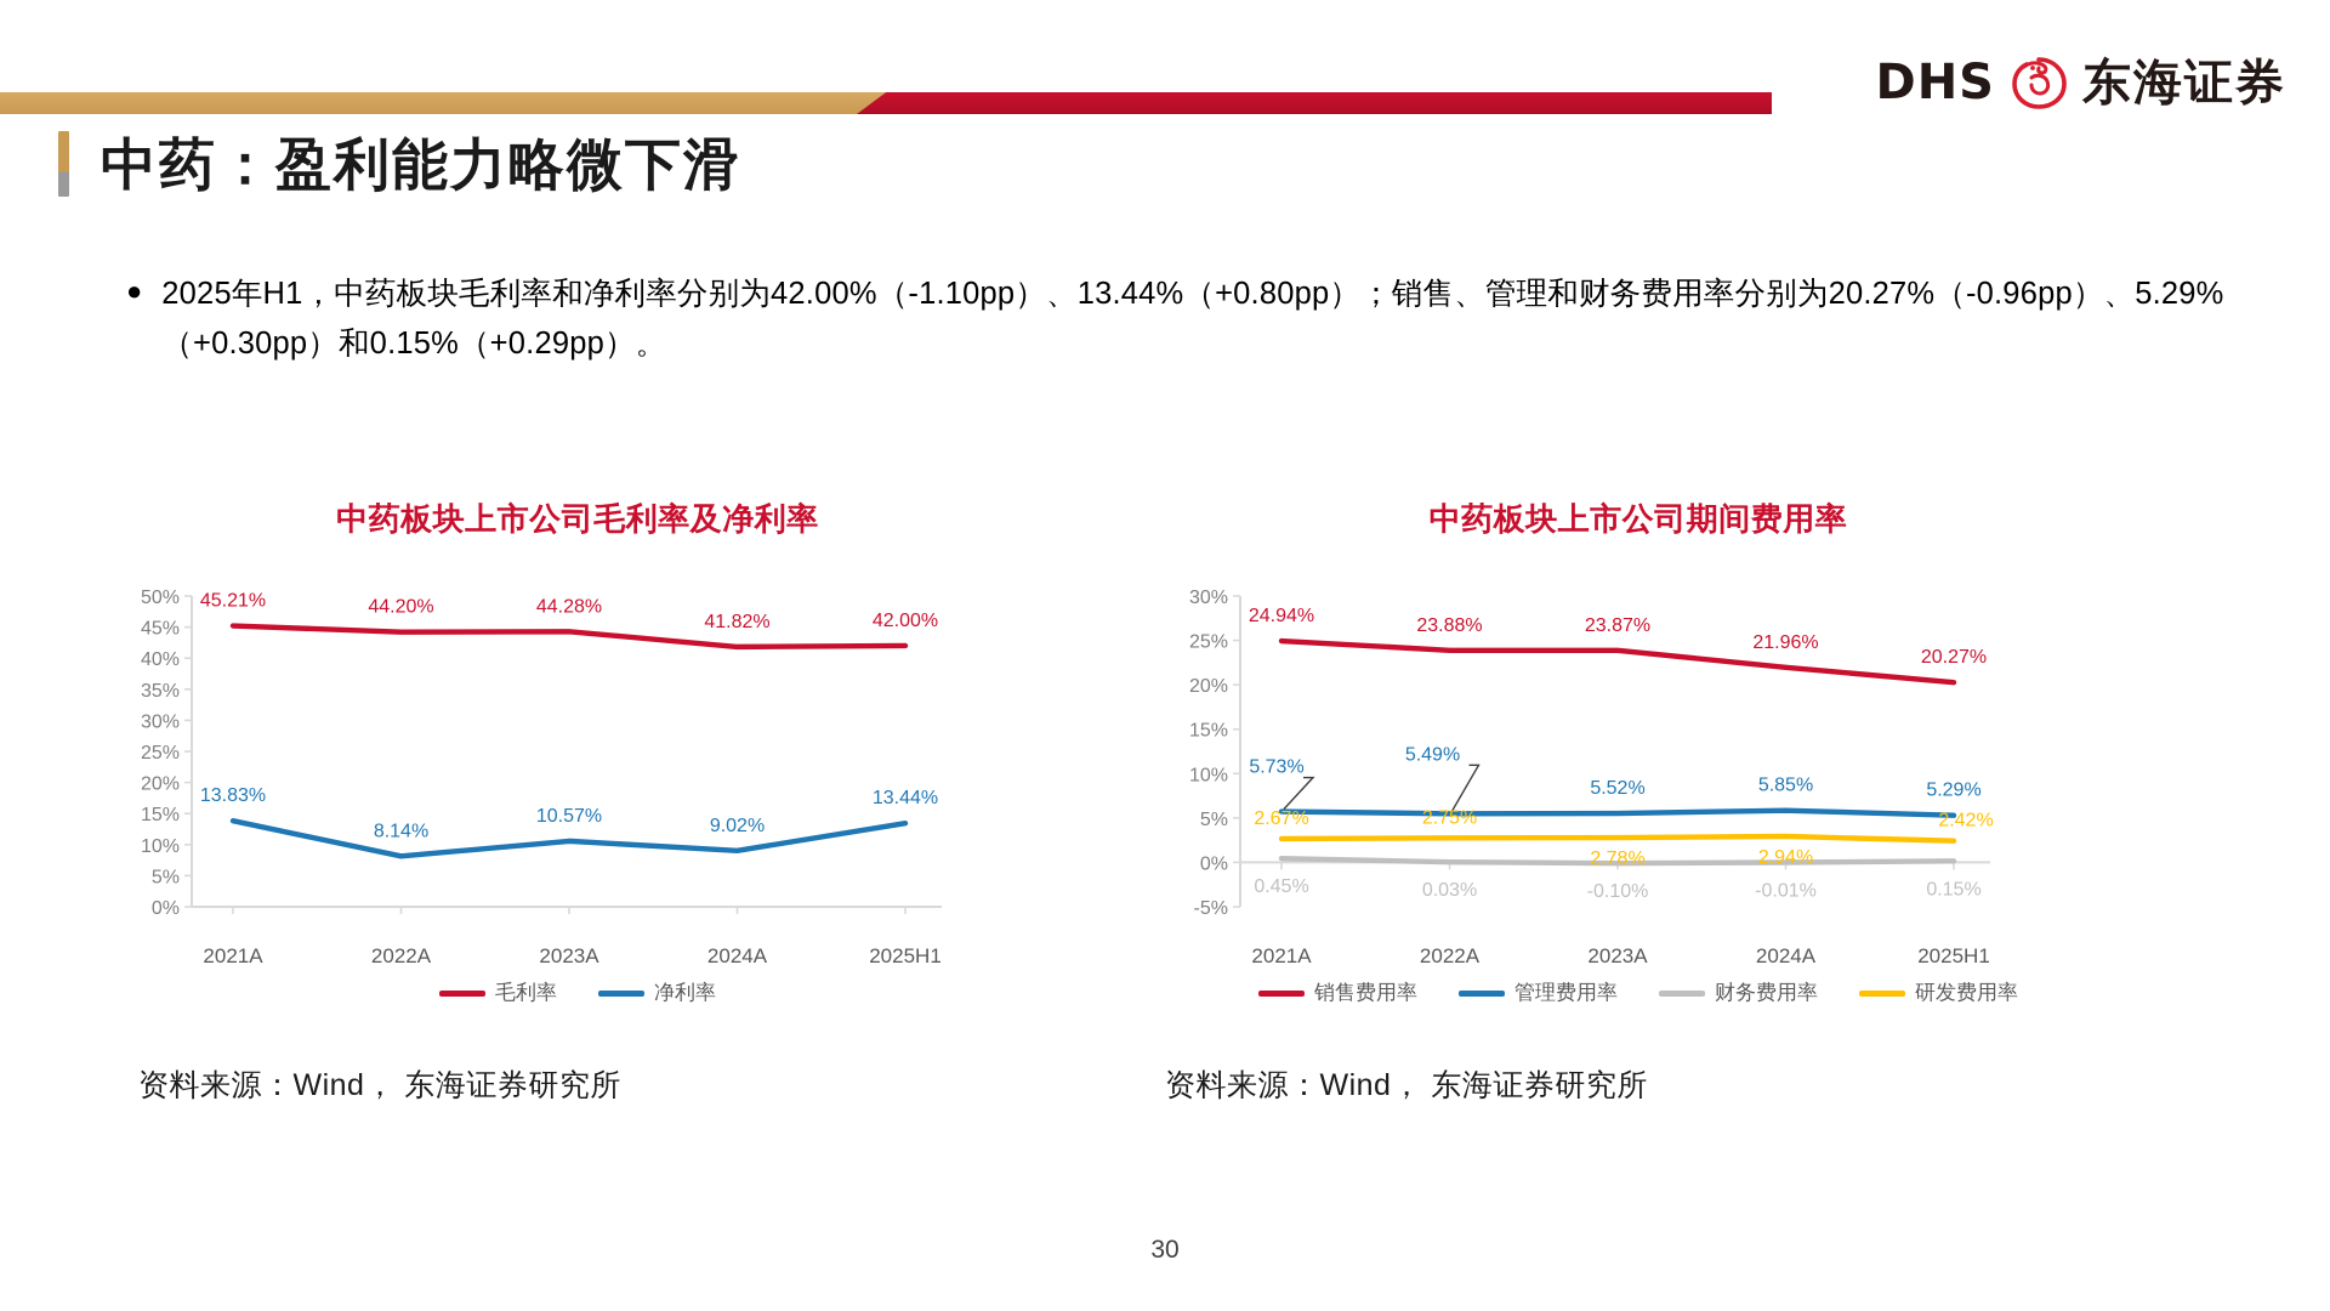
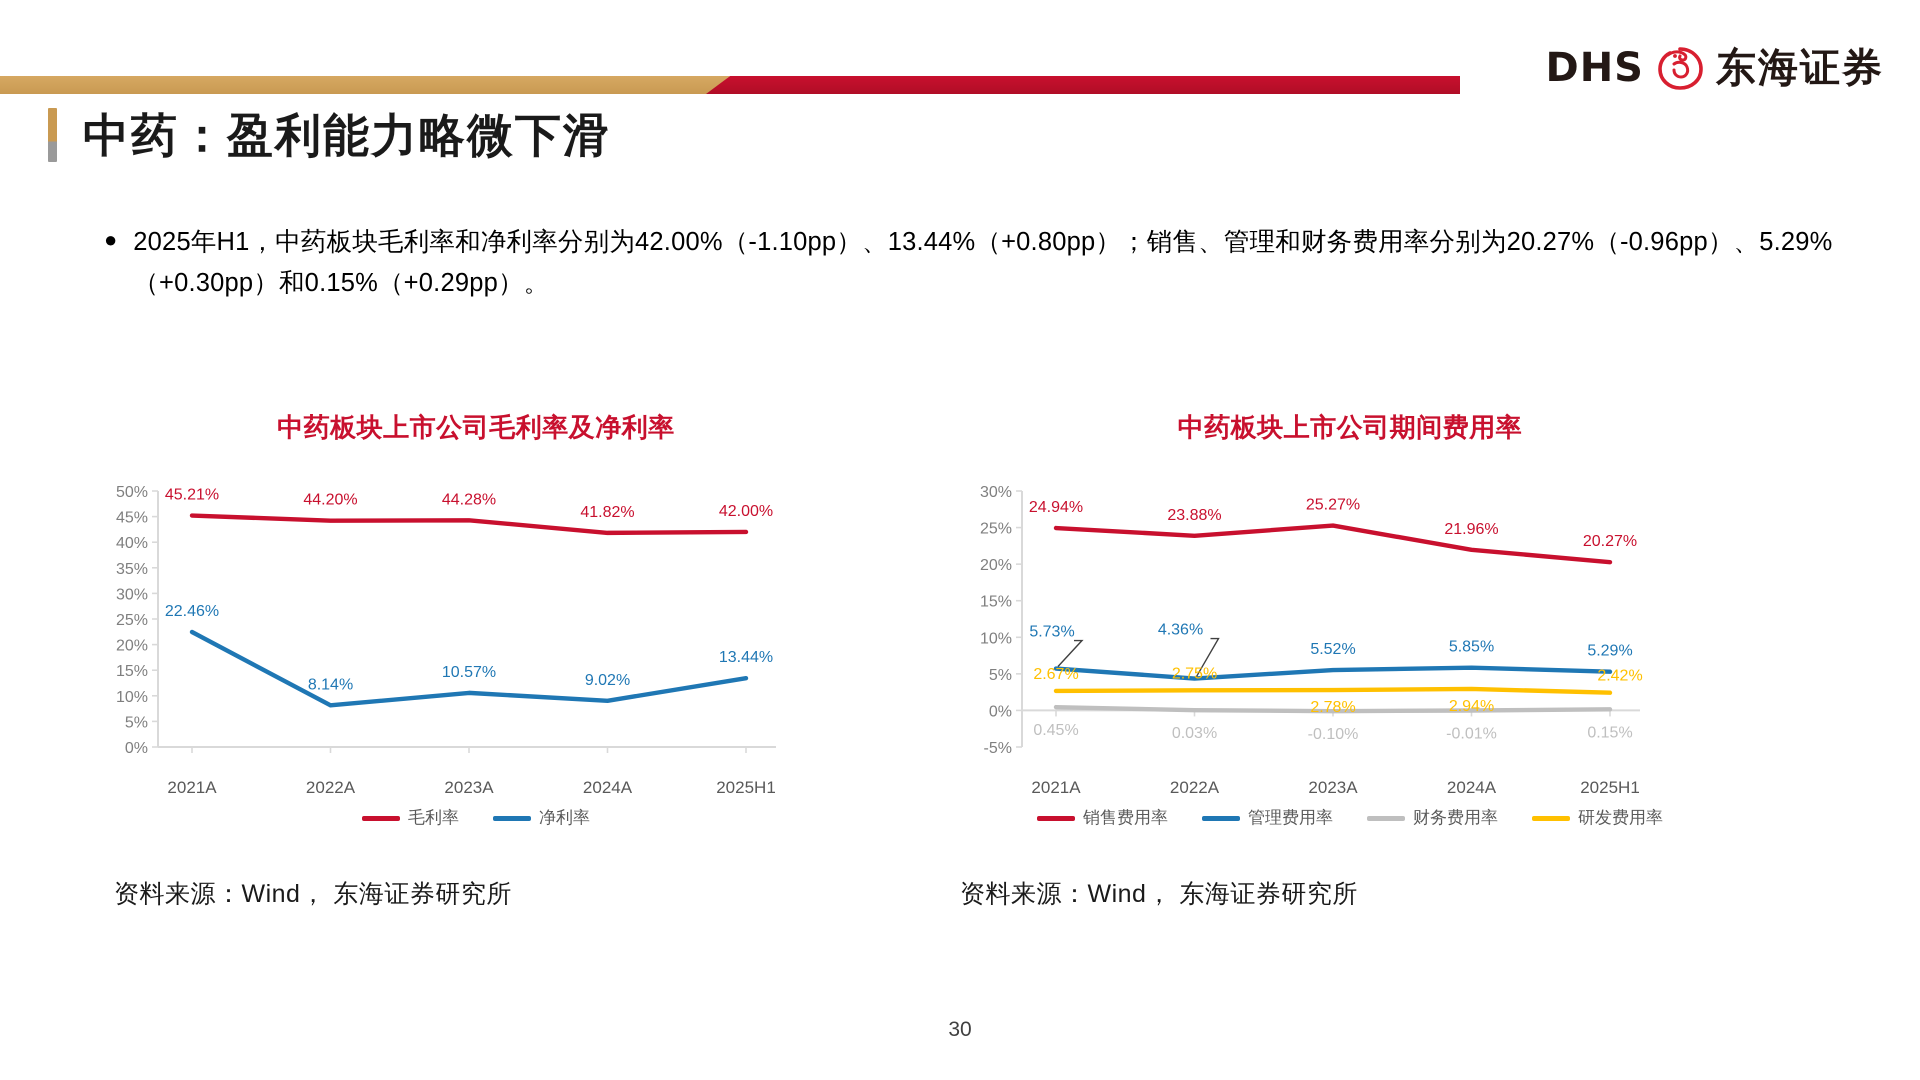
中药板块上市公司毛利率及净利率/净利率/2021A: 13.83% -> 22.46%
中药板块上市公司期间费用率/管理费用率/2022A: 5.49% -> 4.36%
中药板块上市公司期间费用率/销售费用率/2023A: 23.87% -> 25.27%
